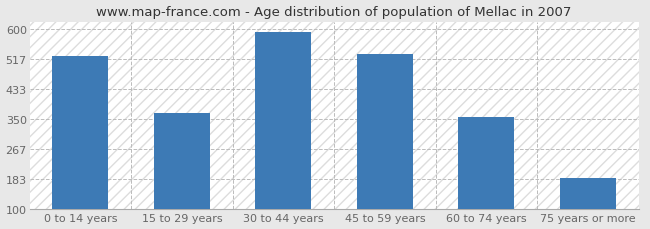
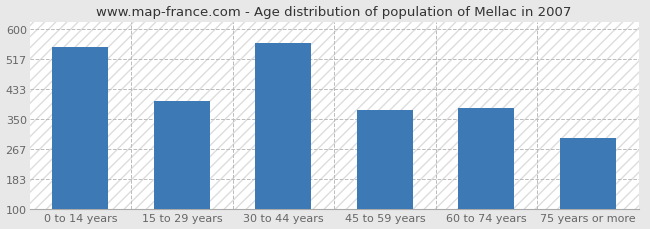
0 to 14 years: 525 -> 550
15 to 29 years: 365 -> 400
30 to 44 years: 592 -> 560
45 to 59 years: 530 -> 375
60 to 74 years: 355 -> 380
75 years or more: 185 -> 295
